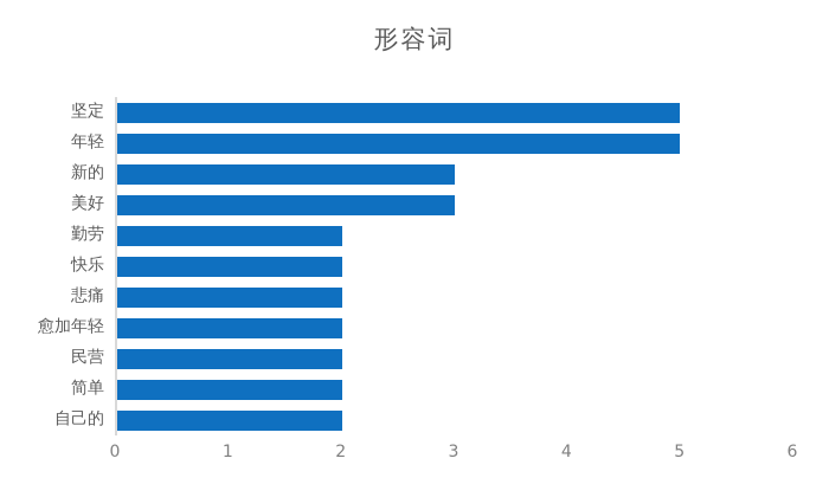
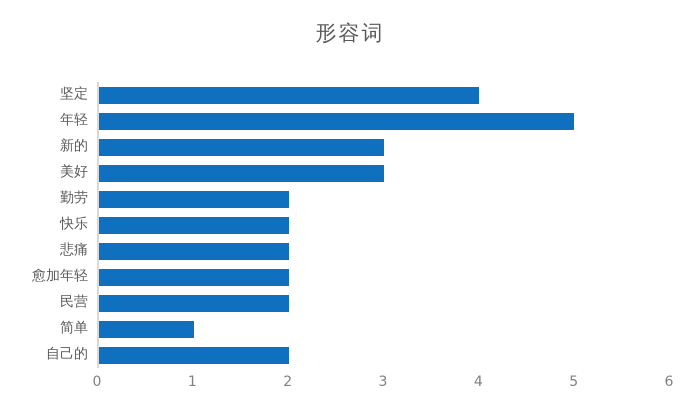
坚定: 5 -> 4
简单: 2 -> 1
